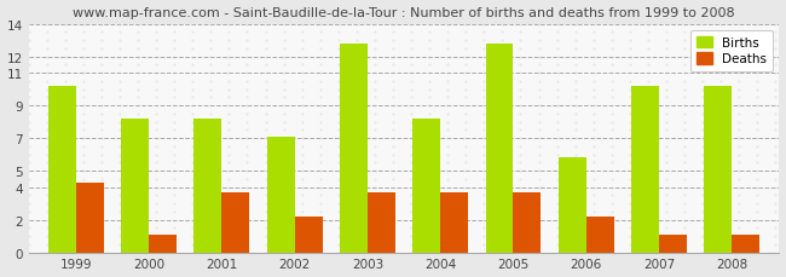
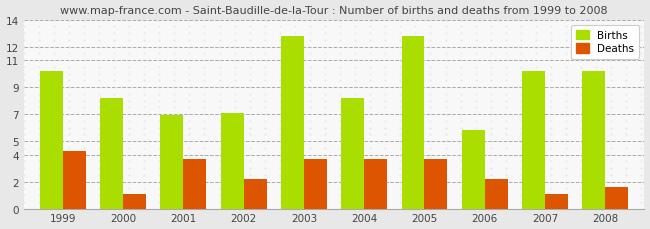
Births/2001: 8.2 -> 6.9
Deaths/2008: 1.1 -> 1.6
